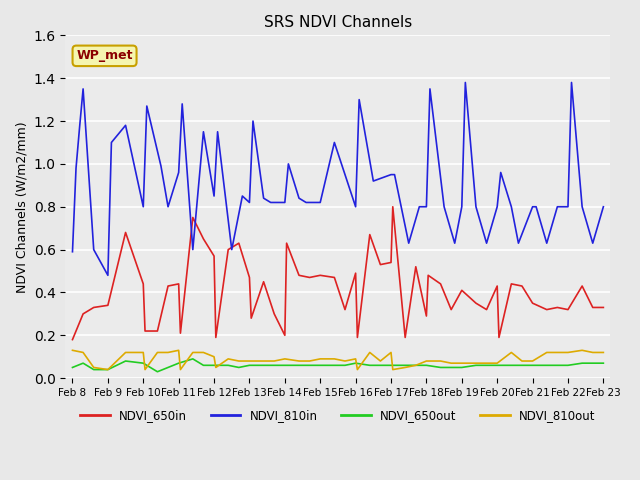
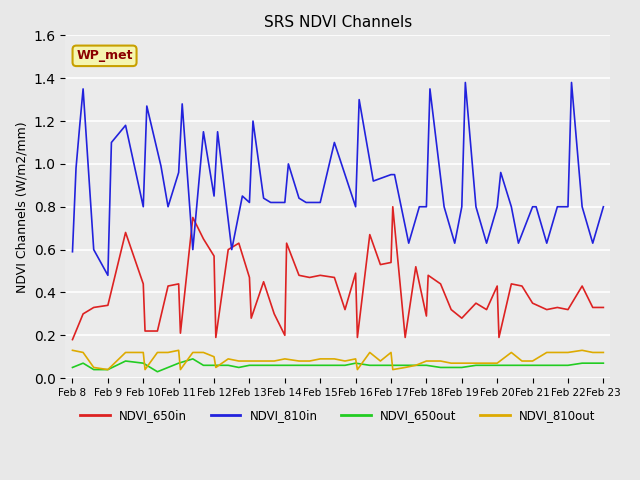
NDVI_650in/Feb 19: 0.41 -> 0.28
